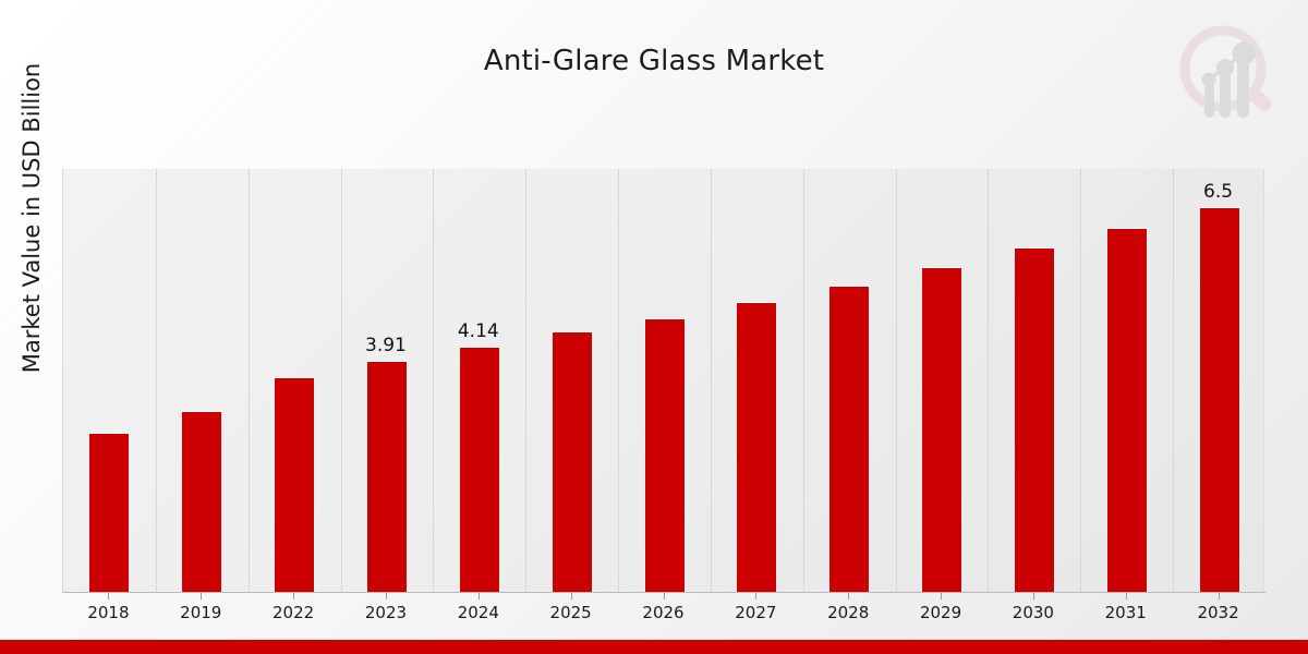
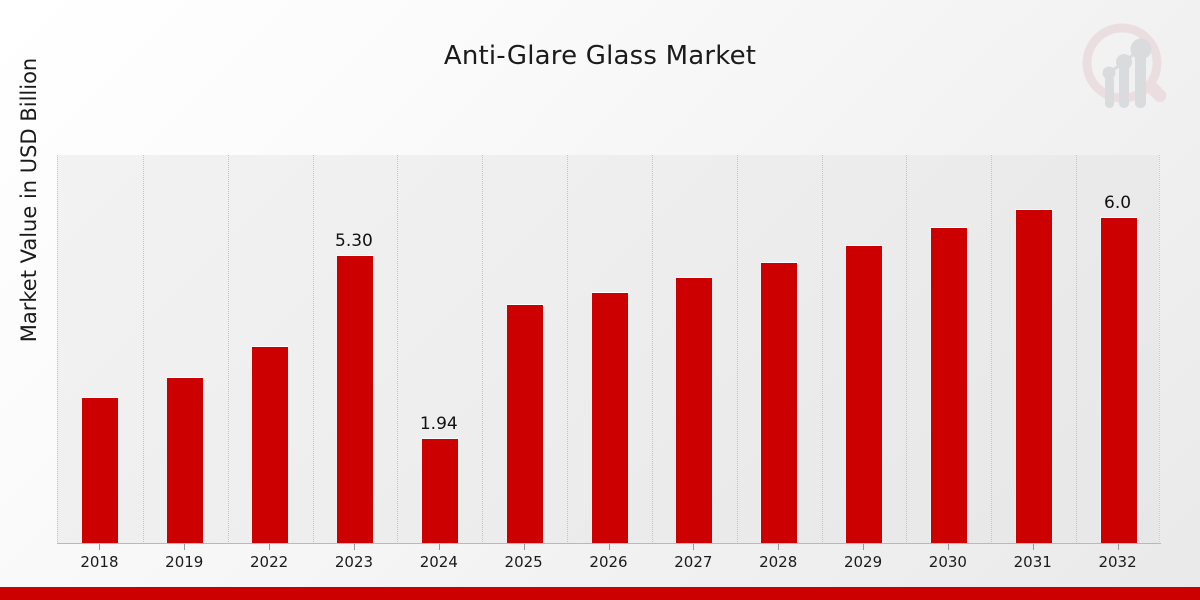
2023: 3.91 -> 5.30
2024: 4.14 -> 1.94
2032: 6.5 -> 6.0
